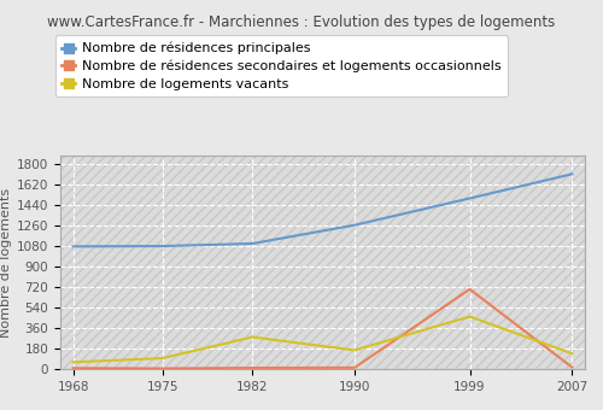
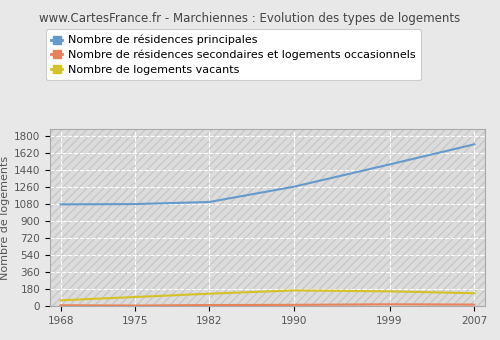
Nombre de logements vacants/1982: 280 -> 130
Nombre de résidences secondaires et logements occasionnels/1999: 700 -> 20
Nombre de logements vacants/1999: 460 -> 160
